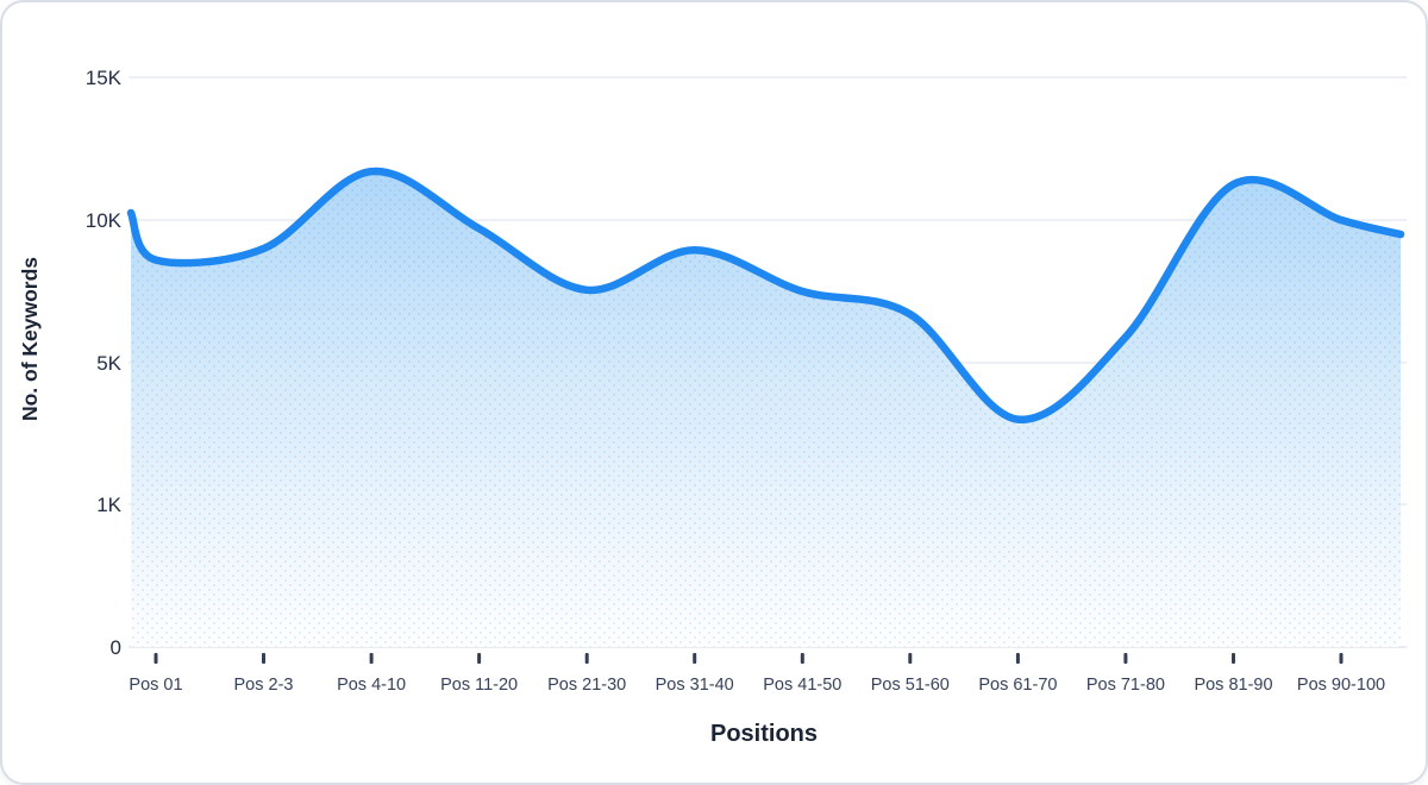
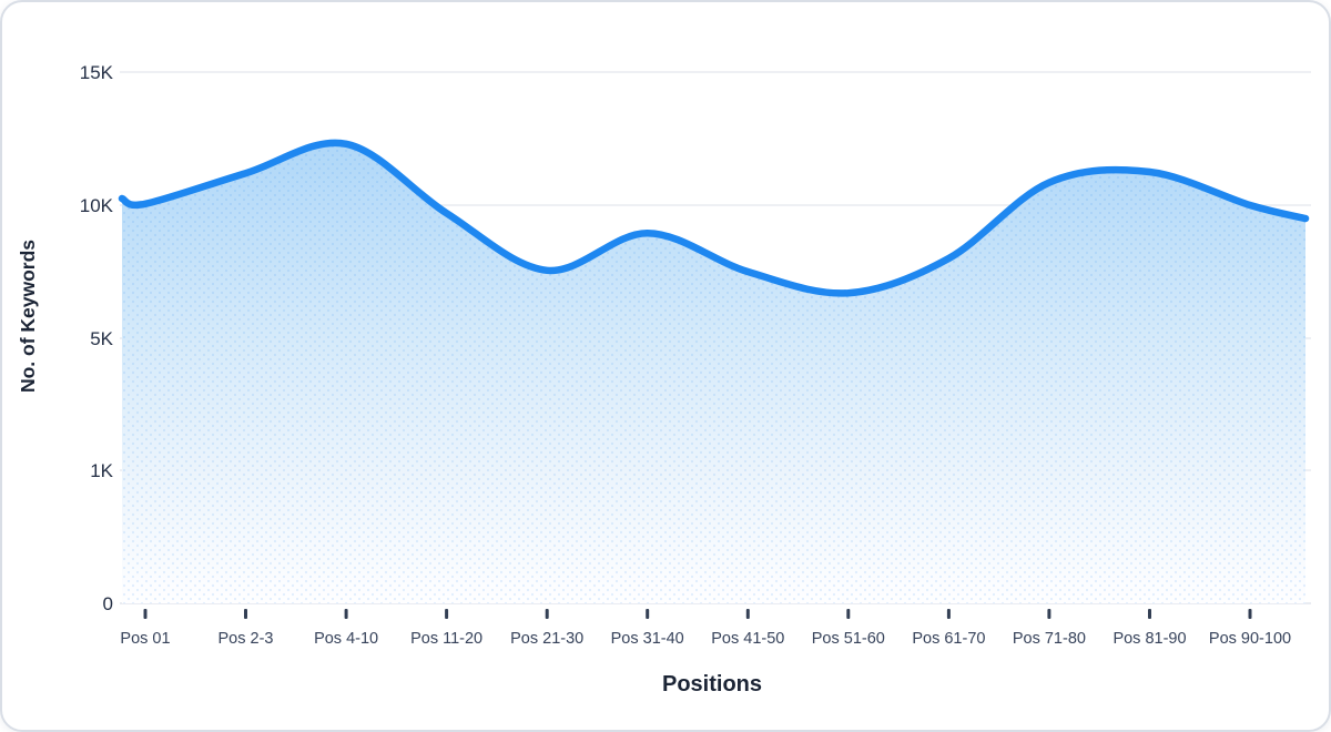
Pos 01: 8.6K -> 10.0K
Pos 2-3: 9.0K -> 11.2K
Pos 4-10: 11.7K -> 12.3K
Pos 61-70: 3.4K -> 8.0K
Pos 71-80: 5.9K -> 10.8K
